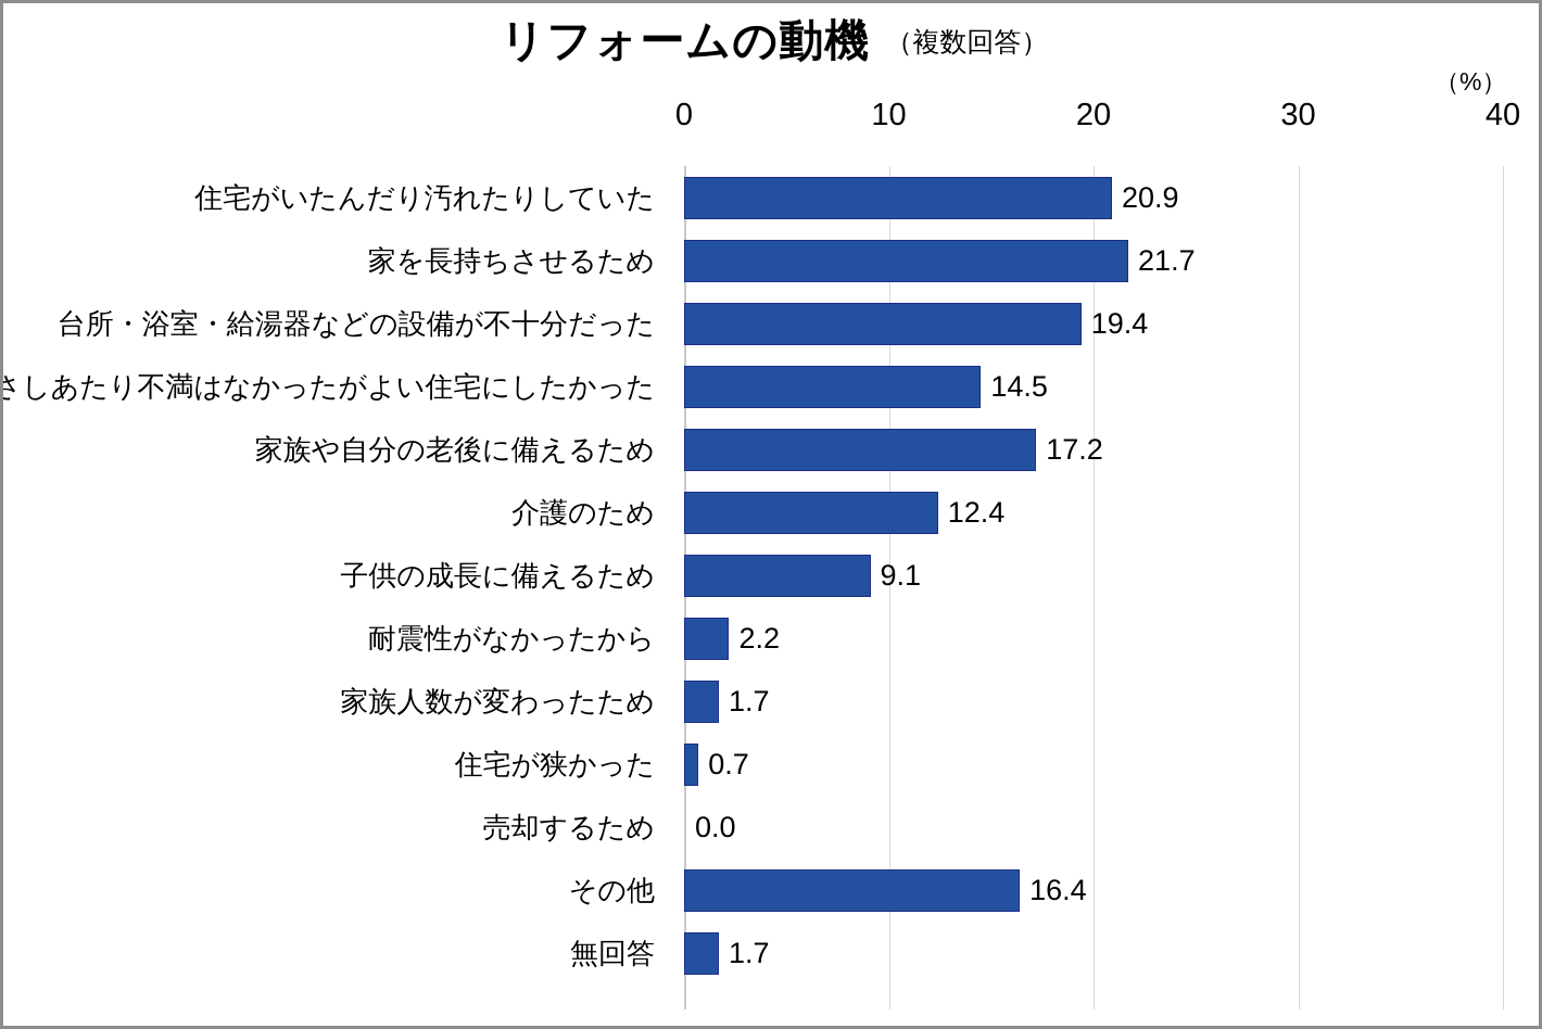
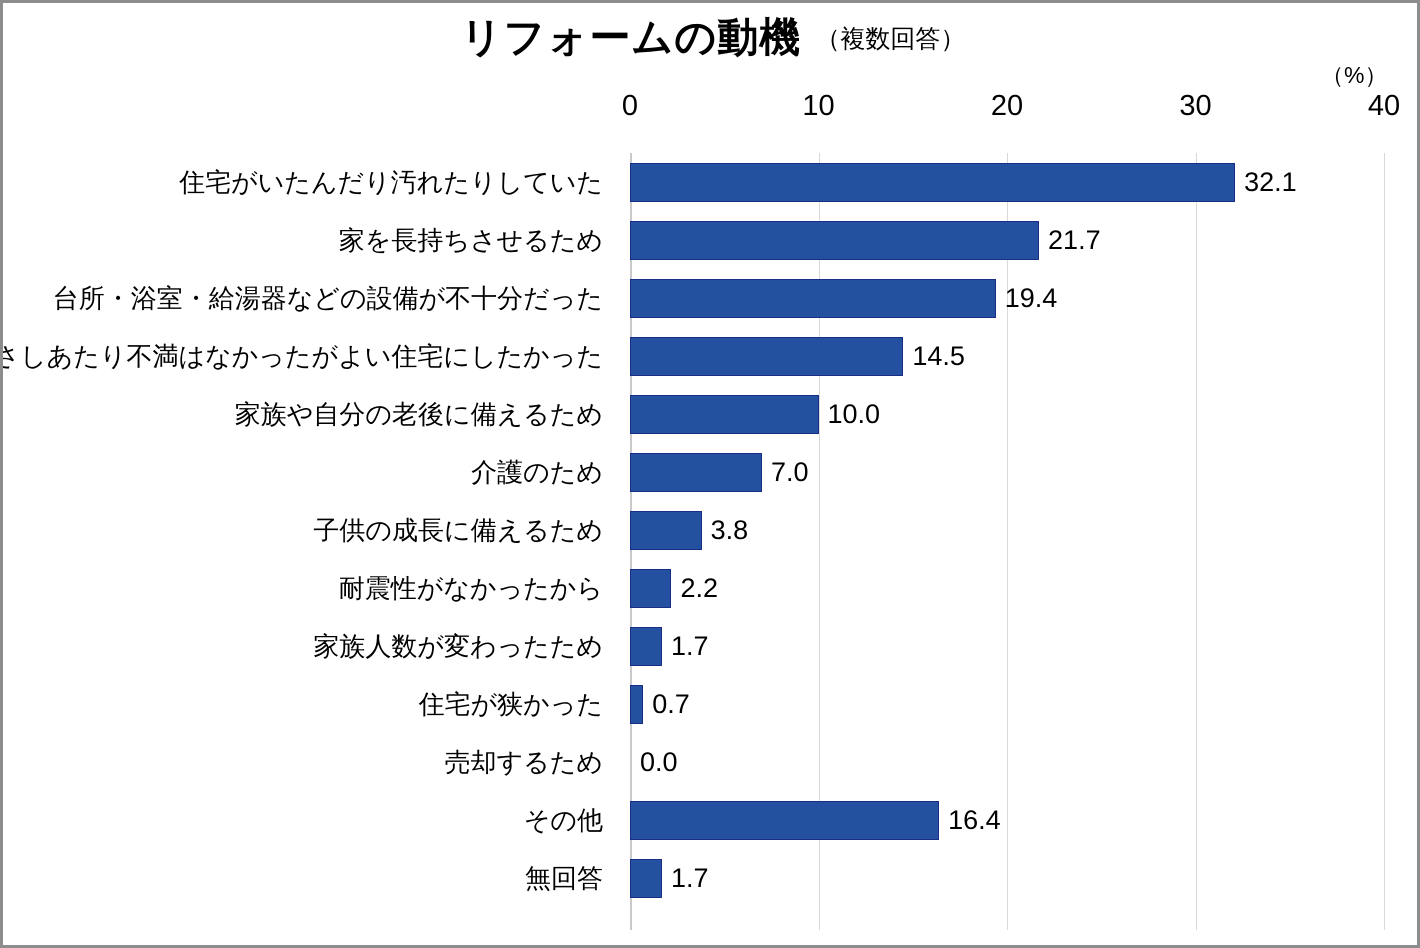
住宅がいたんだり汚れたりしていた: 20.9 -> 32.1
家族や自分の老後に備えるため: 17.2 -> 10.0
介護のため: 12.4 -> 7.0
子供の成長に備えるため: 9.1 -> 3.8
